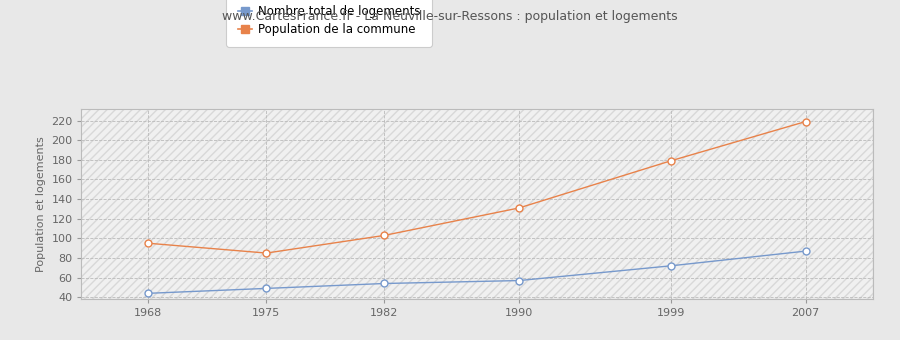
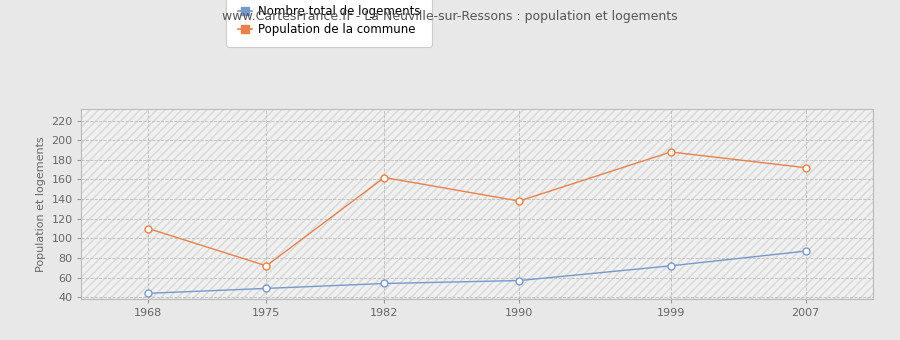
Population de la commune/1968: 95 -> 110
Population de la commune/1975: 85 -> 72
Population de la commune/1982: 103 -> 162
Population de la commune/1990: 131 -> 138
Population de la commune/1999: 179 -> 188
Population de la commune/2007: 219 -> 172
